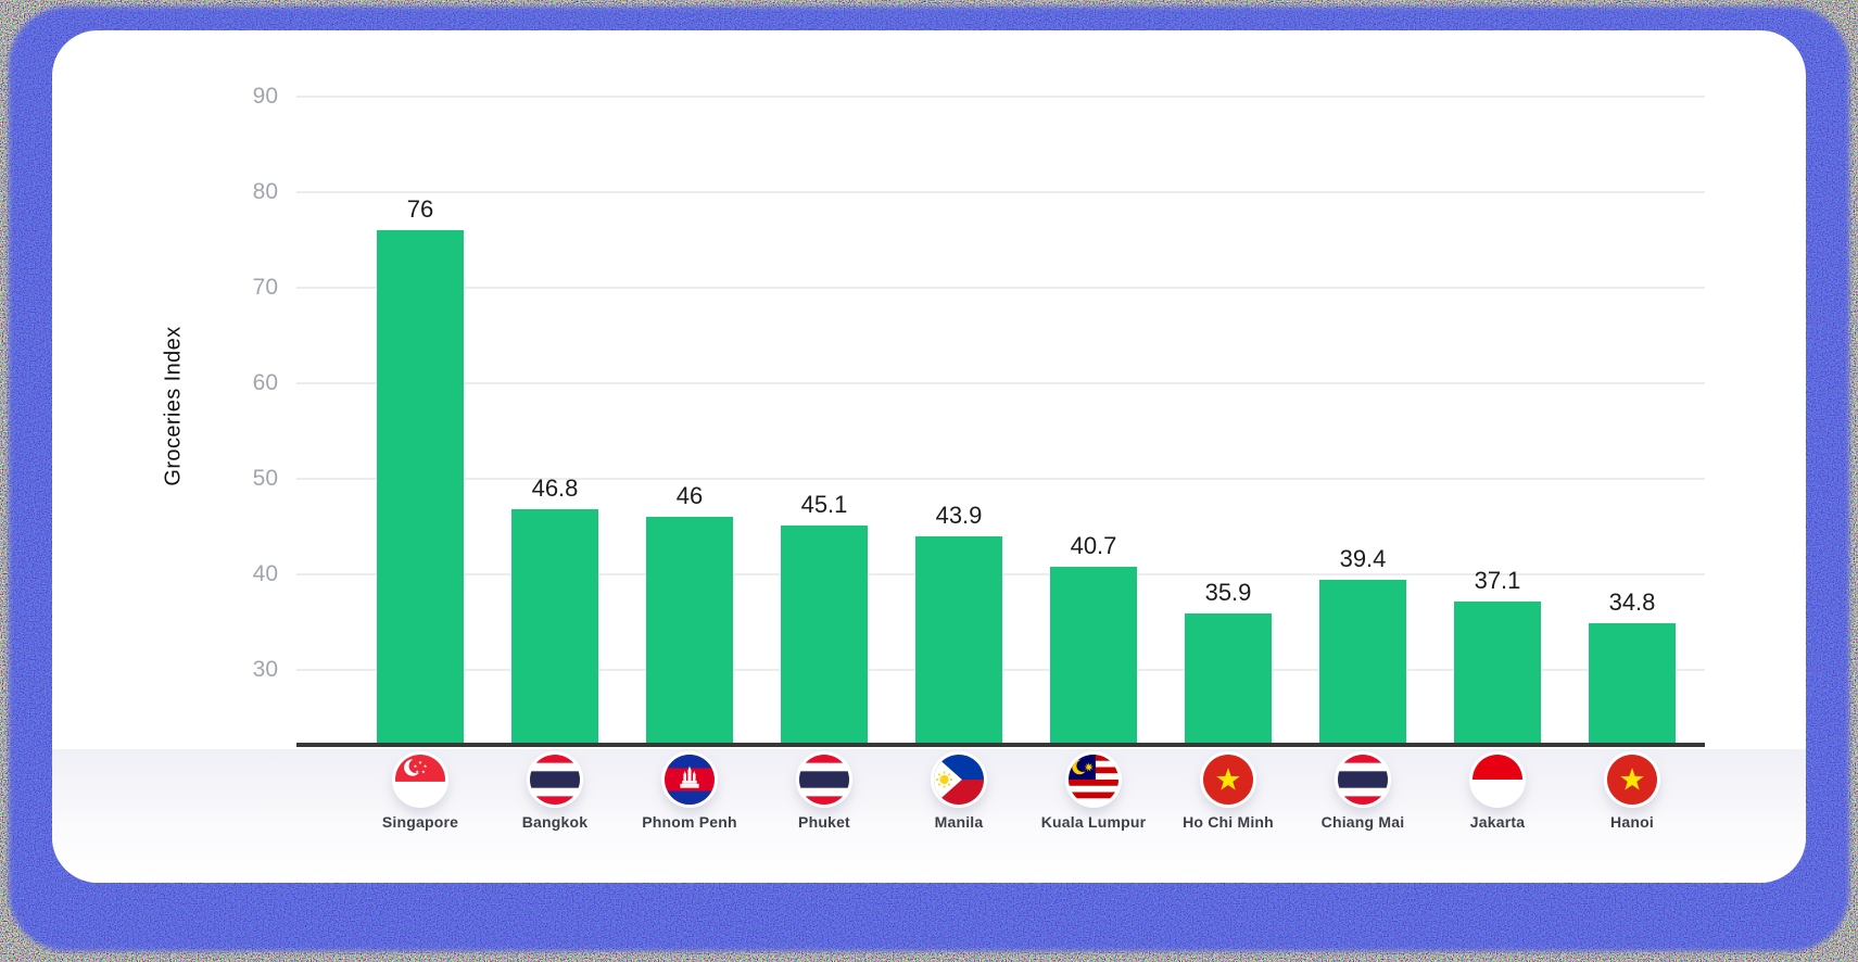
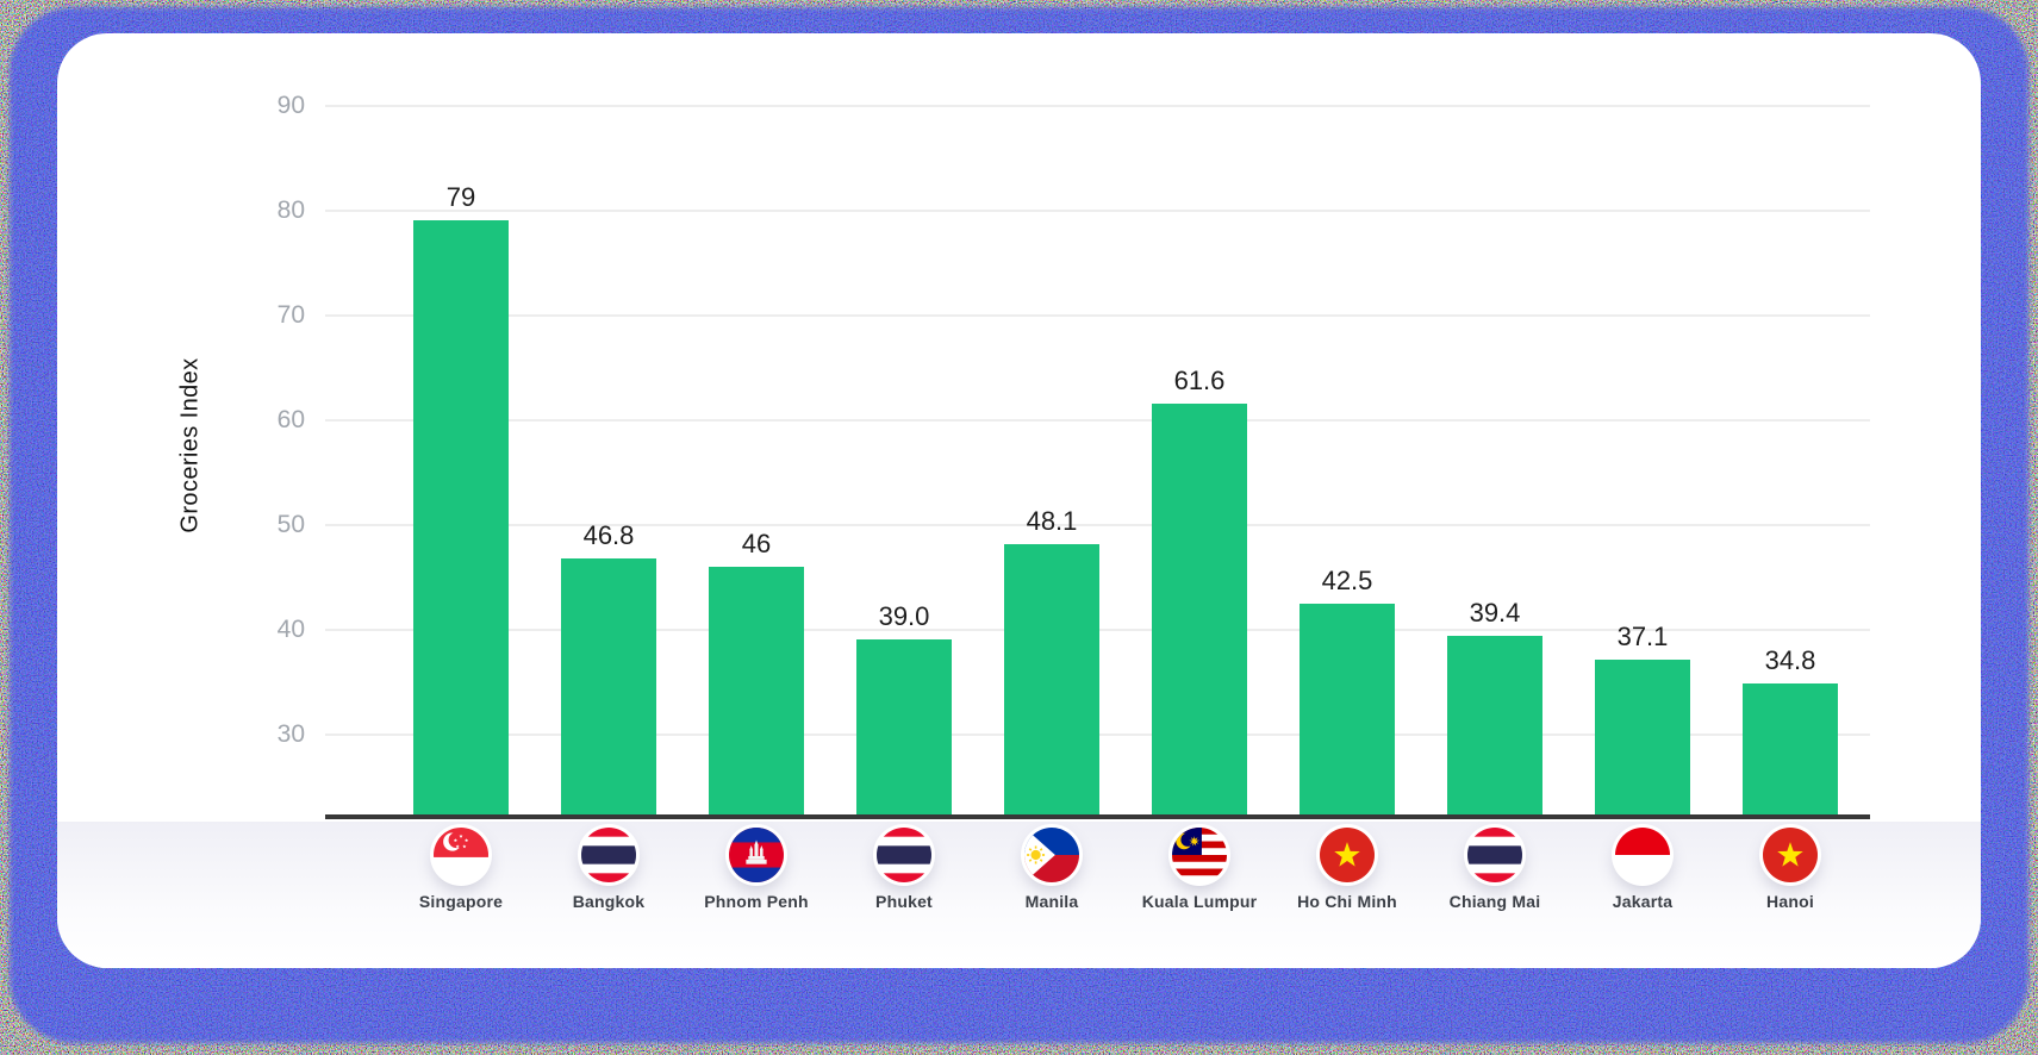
Singapore: 76 -> 79
Phuket: 45.1 -> 39.0
Manila: 43.9 -> 48.1
Kuala Lumpur: 40.7 -> 61.6
Ho Chi Minh: 35.9 -> 42.5
